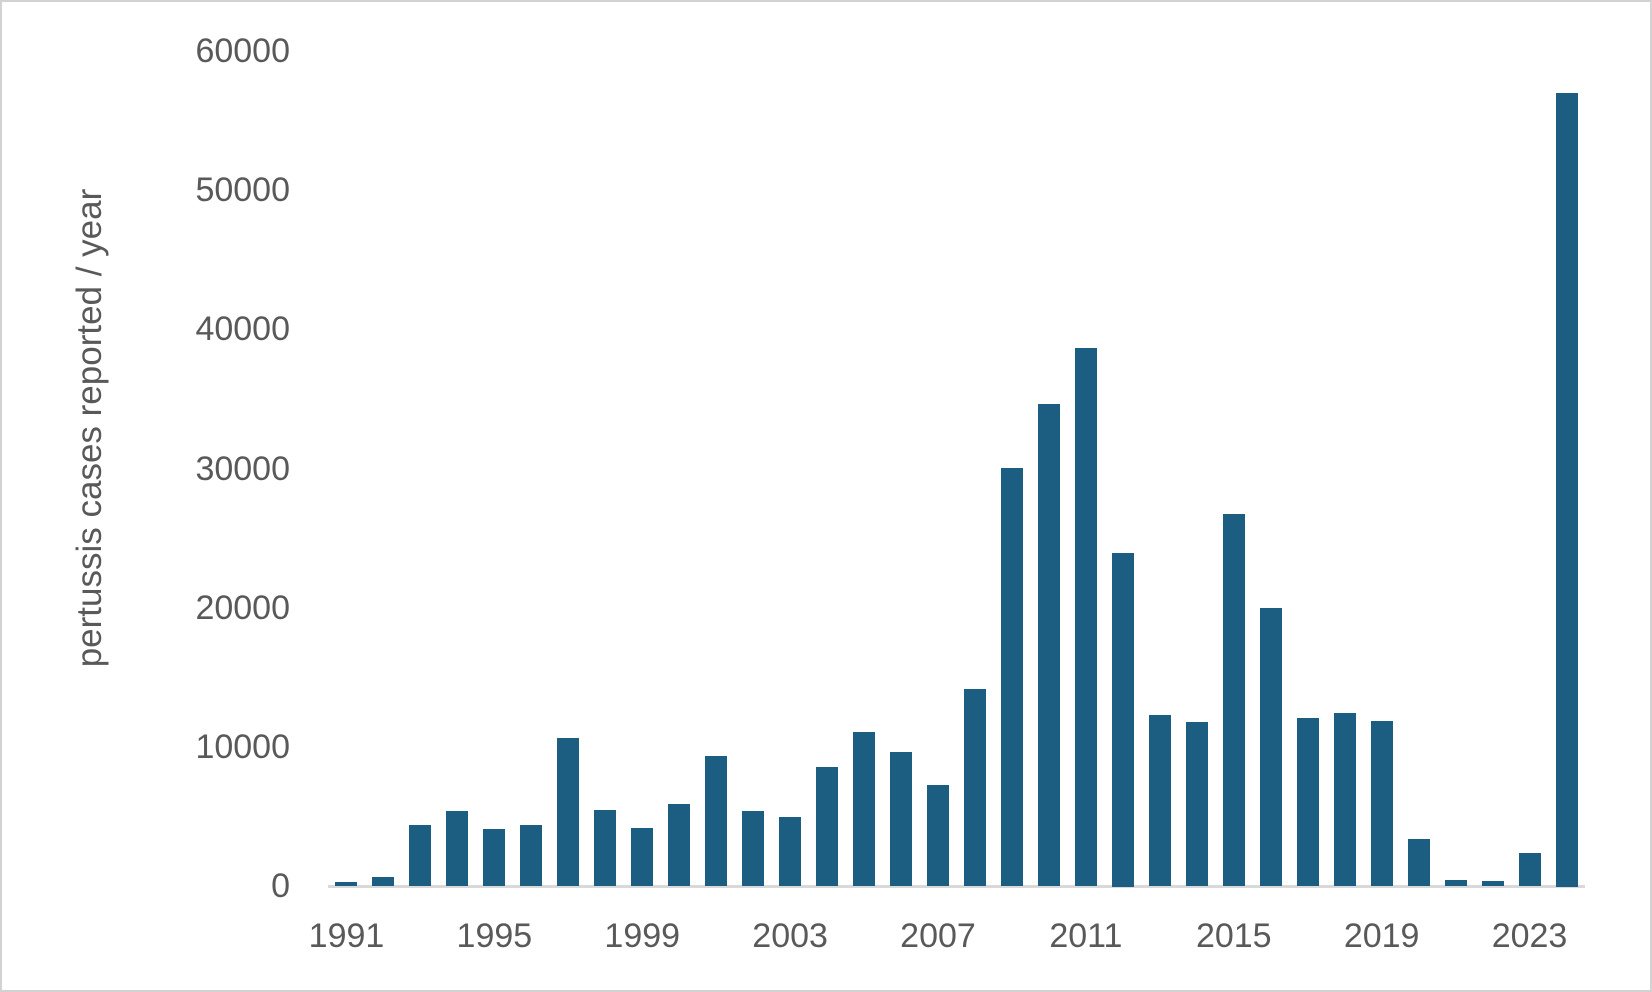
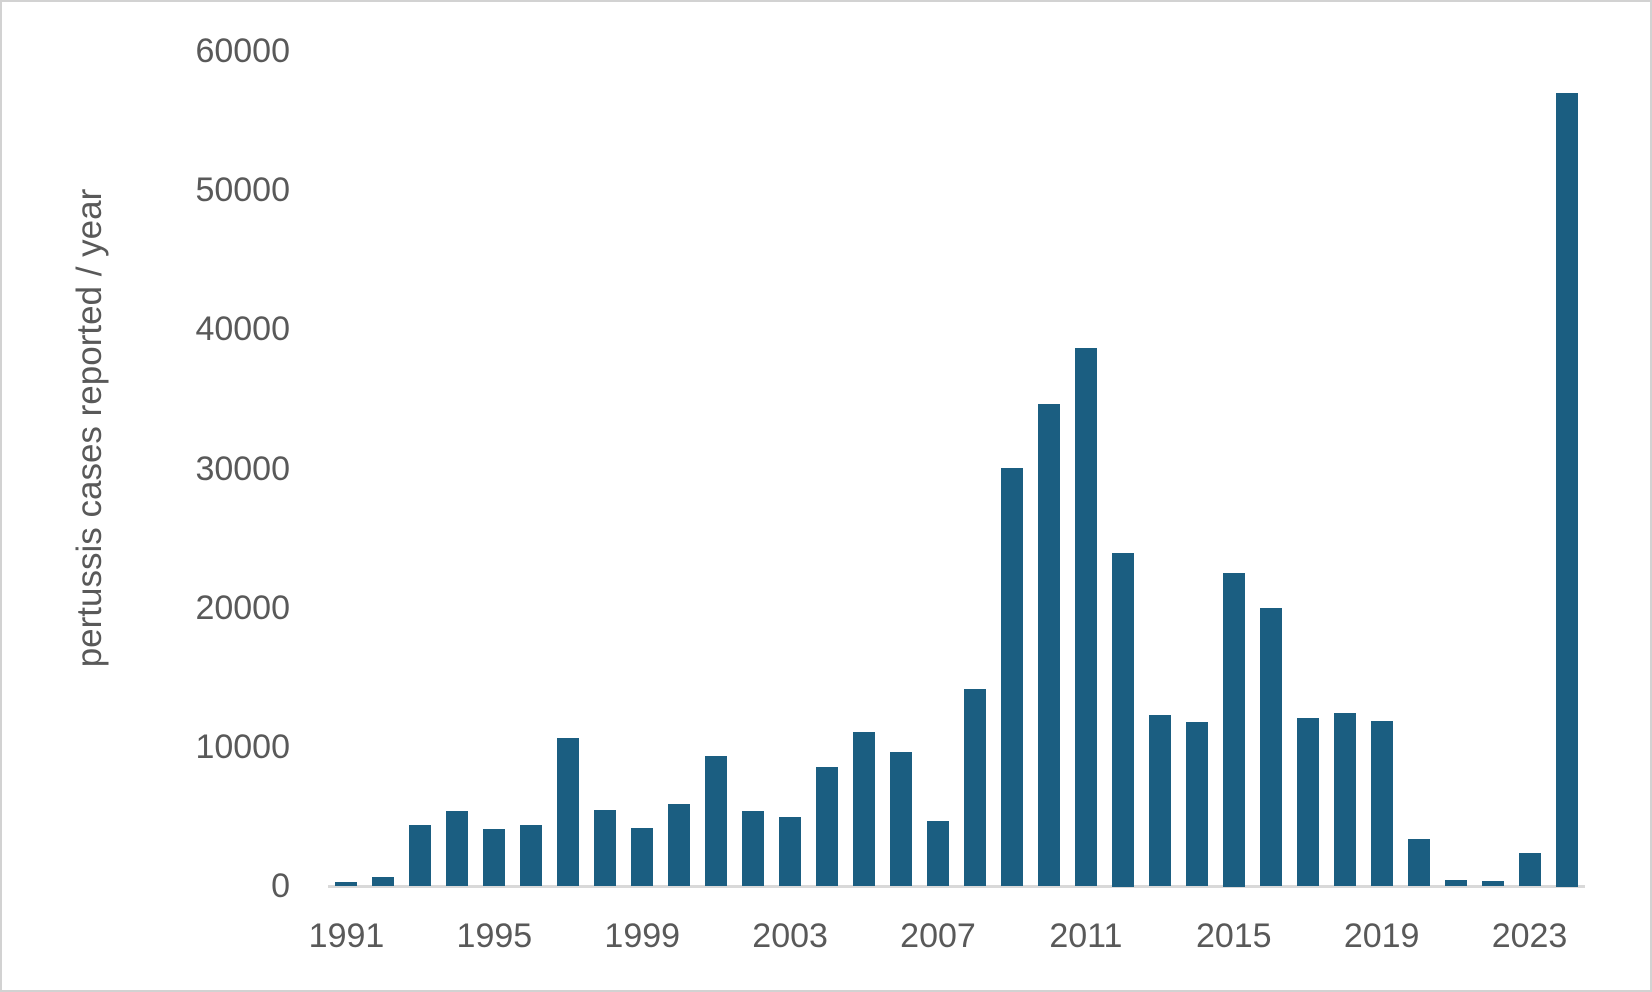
2007: 7300 -> 4700
2015: 26800 -> 22500
